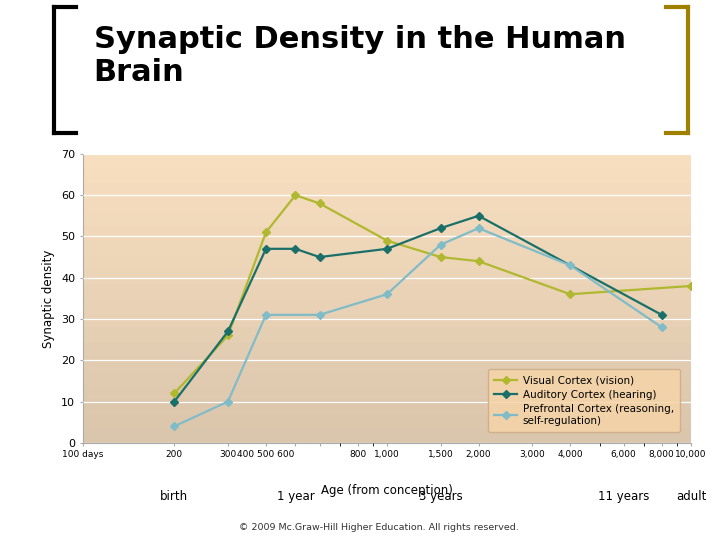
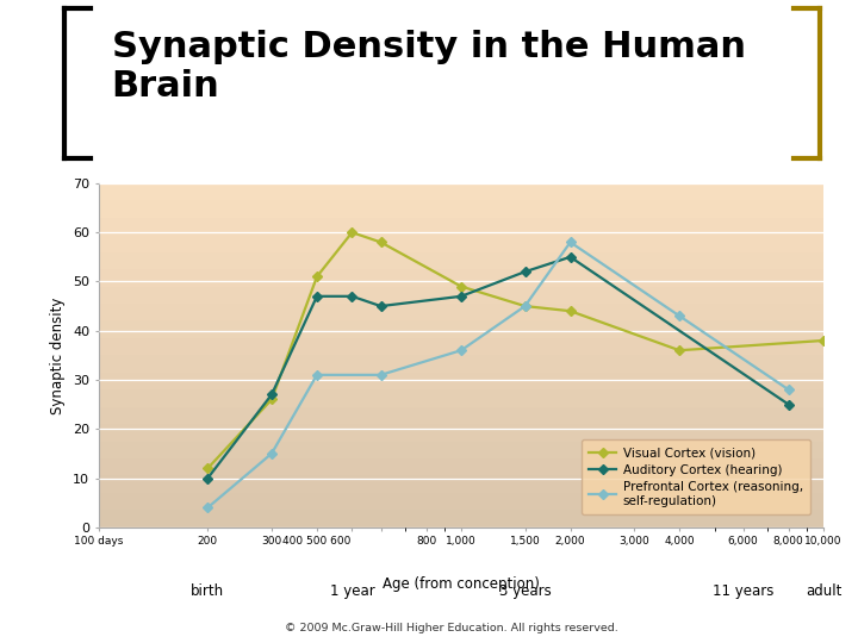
Prefrontal Cortex (reasoning, self-regulation)/300: 10 -> 15
Prefrontal Cortex (reasoning, self-regulation)/1,500: 48 -> 45
Prefrontal Cortex (reasoning, self-regulation)/2,000: 52 -> 58
Auditory Cortex (hearing)/8,000: 31 -> 25
